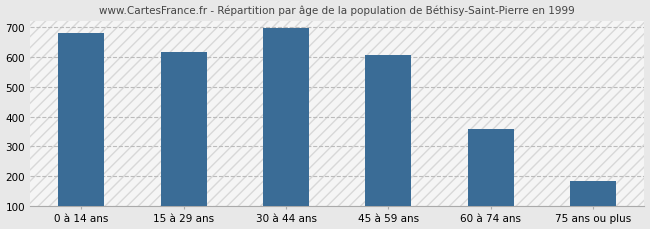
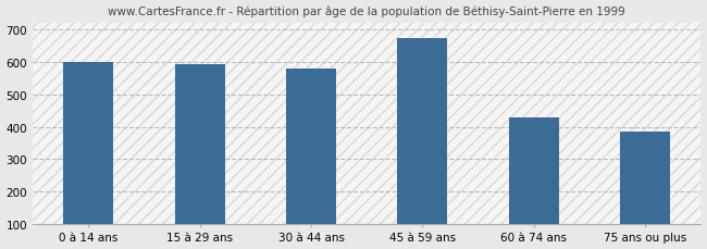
0 à 14 ans: 680 -> 600
15 à 29 ans: 617 -> 595
30 à 44 ans: 698 -> 580
45 à 59 ans: 606 -> 675
60 à 74 ans: 357 -> 430
75 ans ou plus: 183 -> 385
